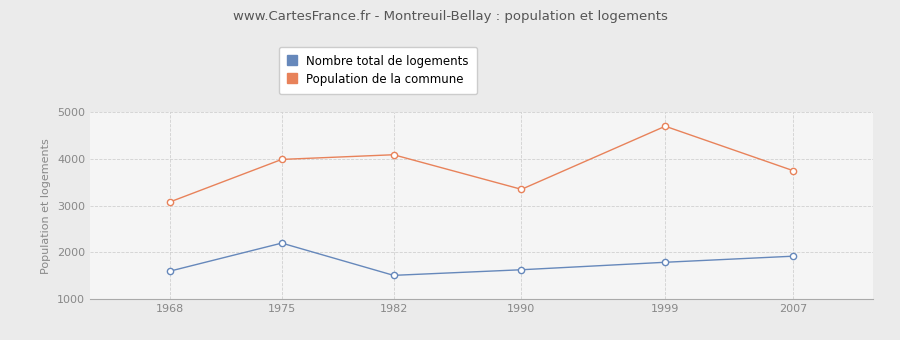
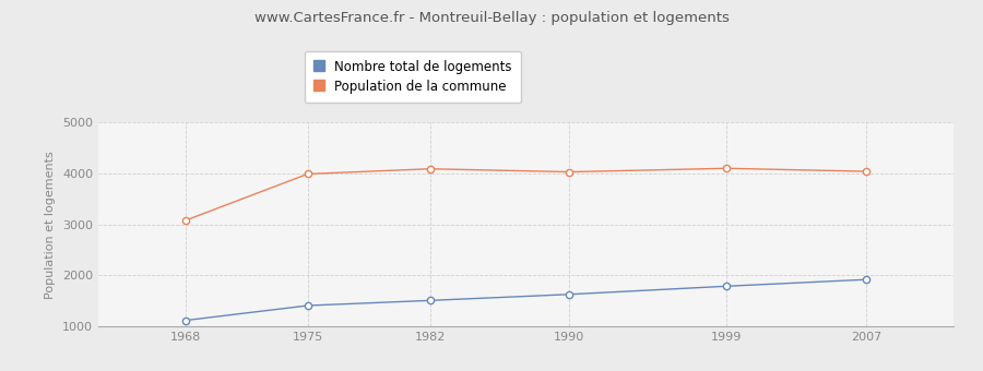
Nombre total de logements/1968: 1600 -> 1120
Nombre total de logements/1975: 2200 -> 1410
Population de la commune/1990: 3350 -> 4030
Population de la commune/1999: 4700 -> 4100
Population de la commune/2007: 3750 -> 4040
